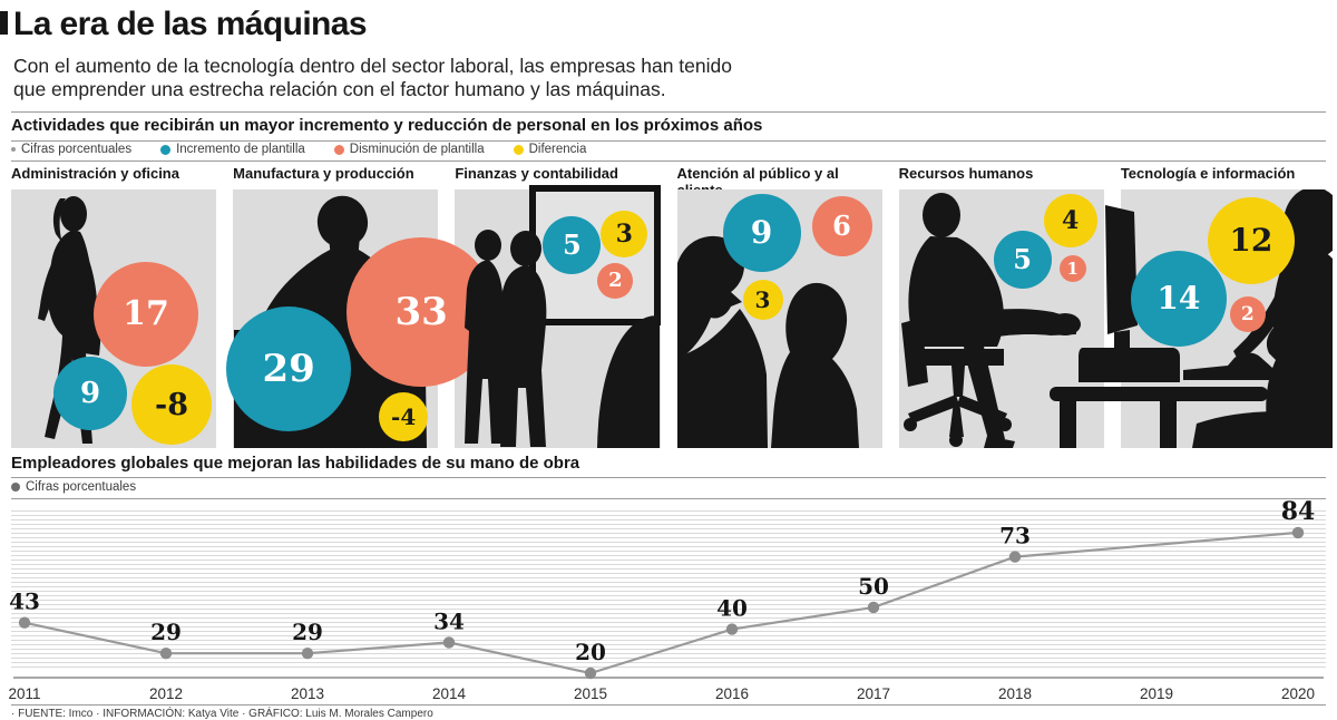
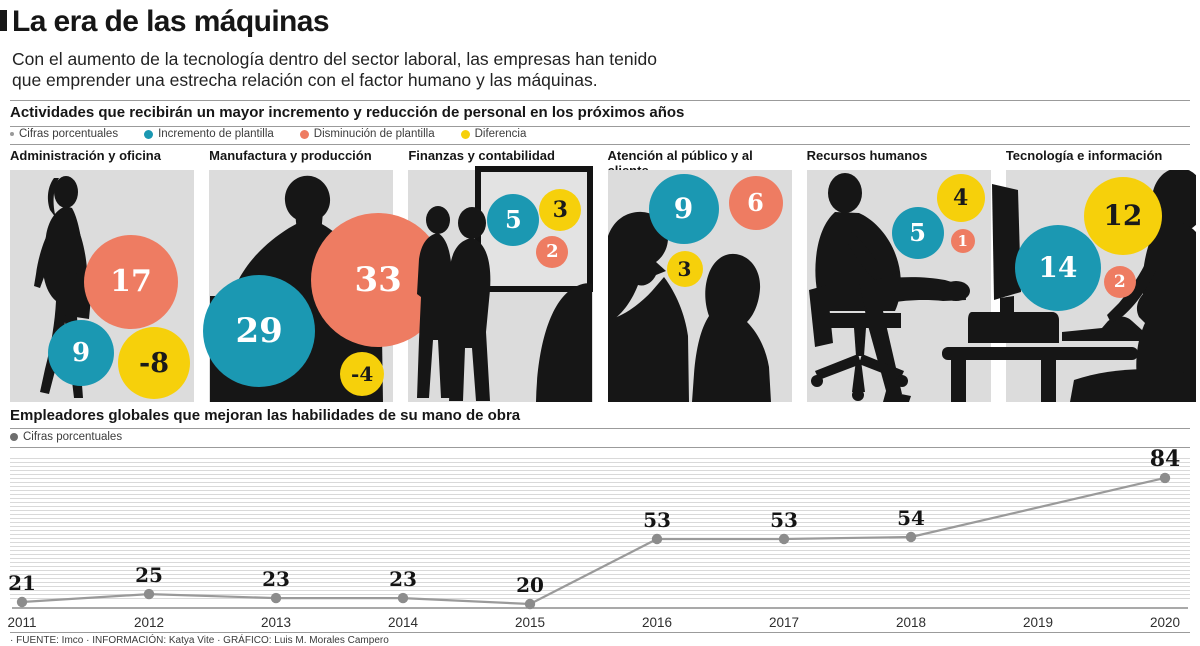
2011: 43 -> 21
2012: 29 -> 25
2013: 29 -> 23
2014: 34 -> 23
2016: 40 -> 53
2017: 50 -> 53
2018: 73 -> 54
